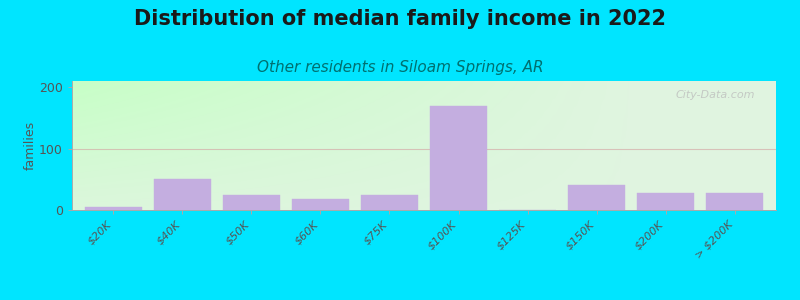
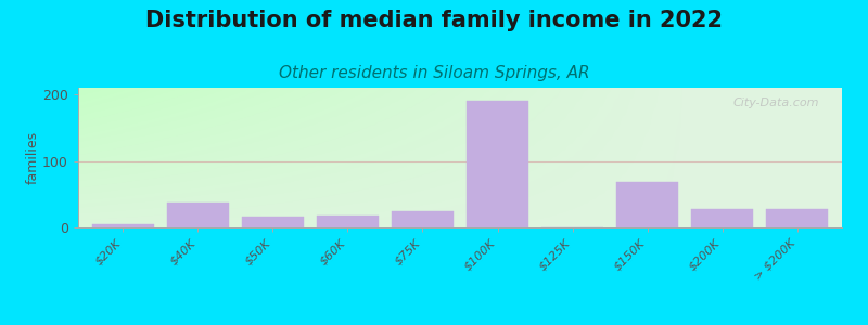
$40K: 50 -> 38
$50K: 25 -> 16
$100K: 170 -> 190
$150K: 40 -> 68
